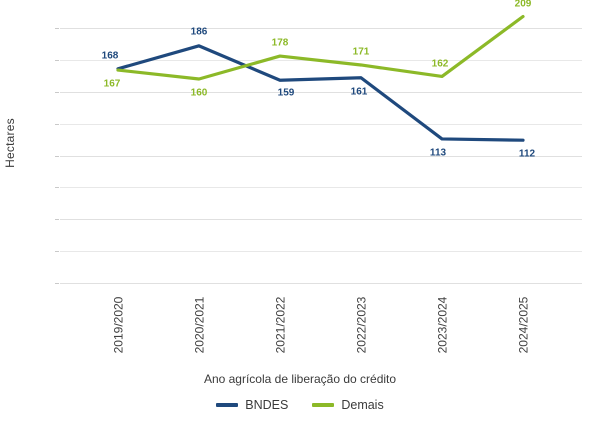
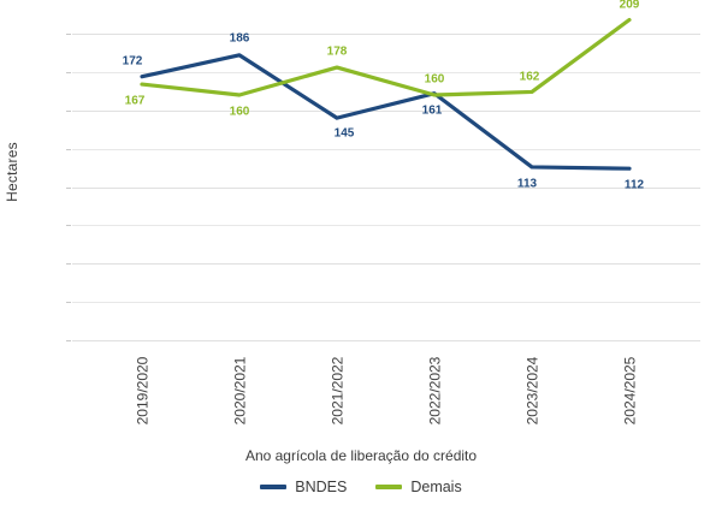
BNDES/2019/2020: 168 -> 172
BNDES/2021/2022: 159 -> 145
Demais/2022/2023: 171 -> 160
